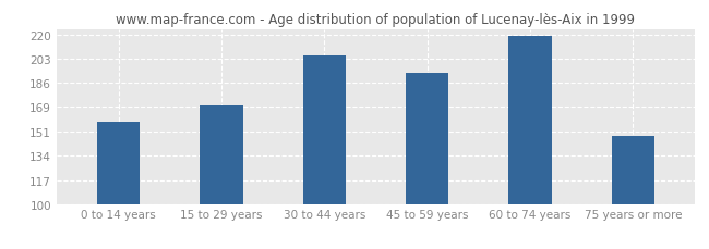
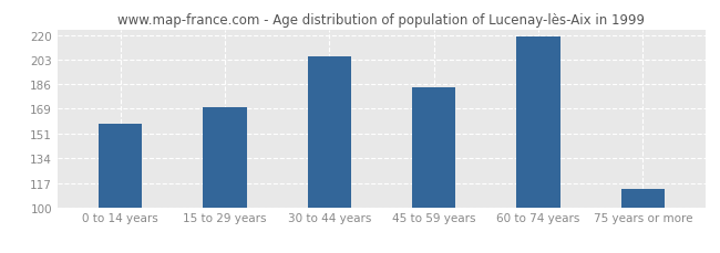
45 to 59 years: 193 -> 184
75 years or more: 148 -> 113
